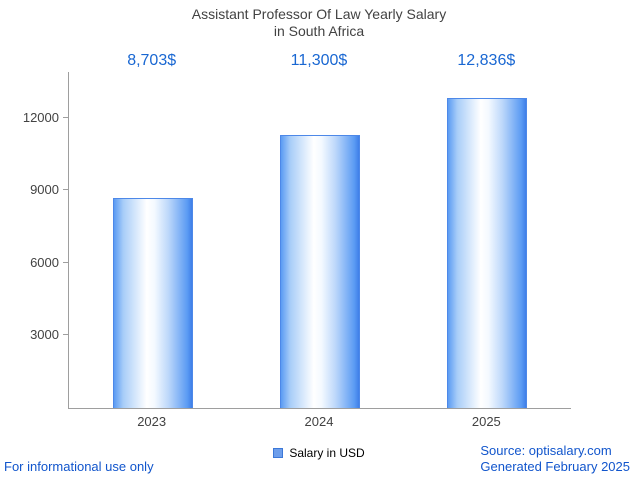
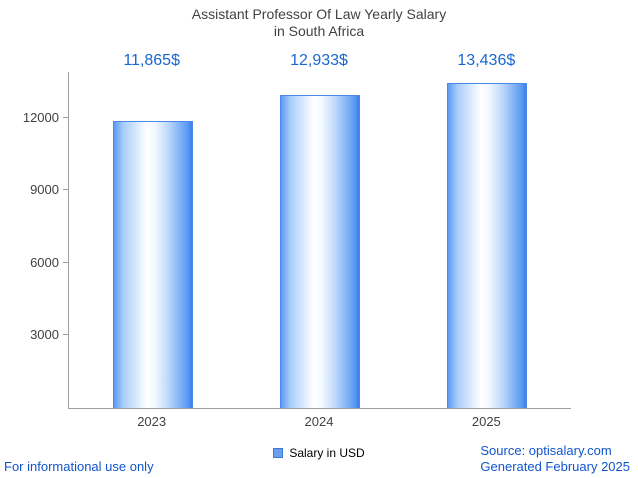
2023: 8,703 -> 11,865
2024: 11,300 -> 12,933
2025: 12,836 -> 13,436
